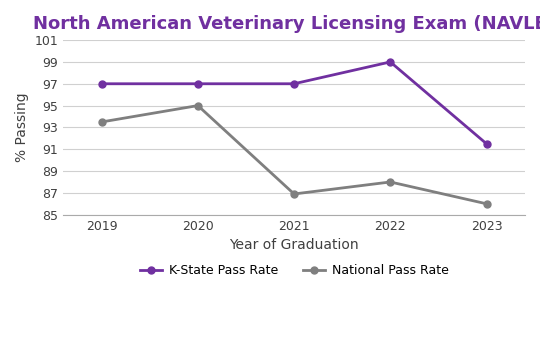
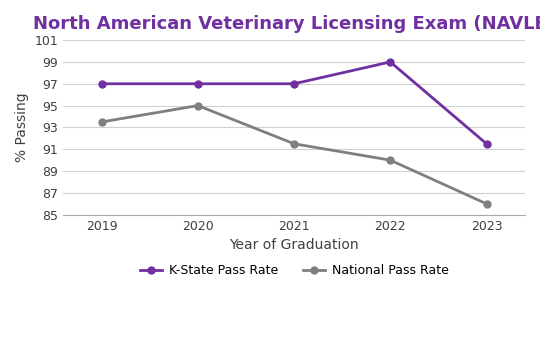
National Pass Rate/2021: 86.9 -> 91.5
National Pass Rate/2022: 88.0 -> 90.0
